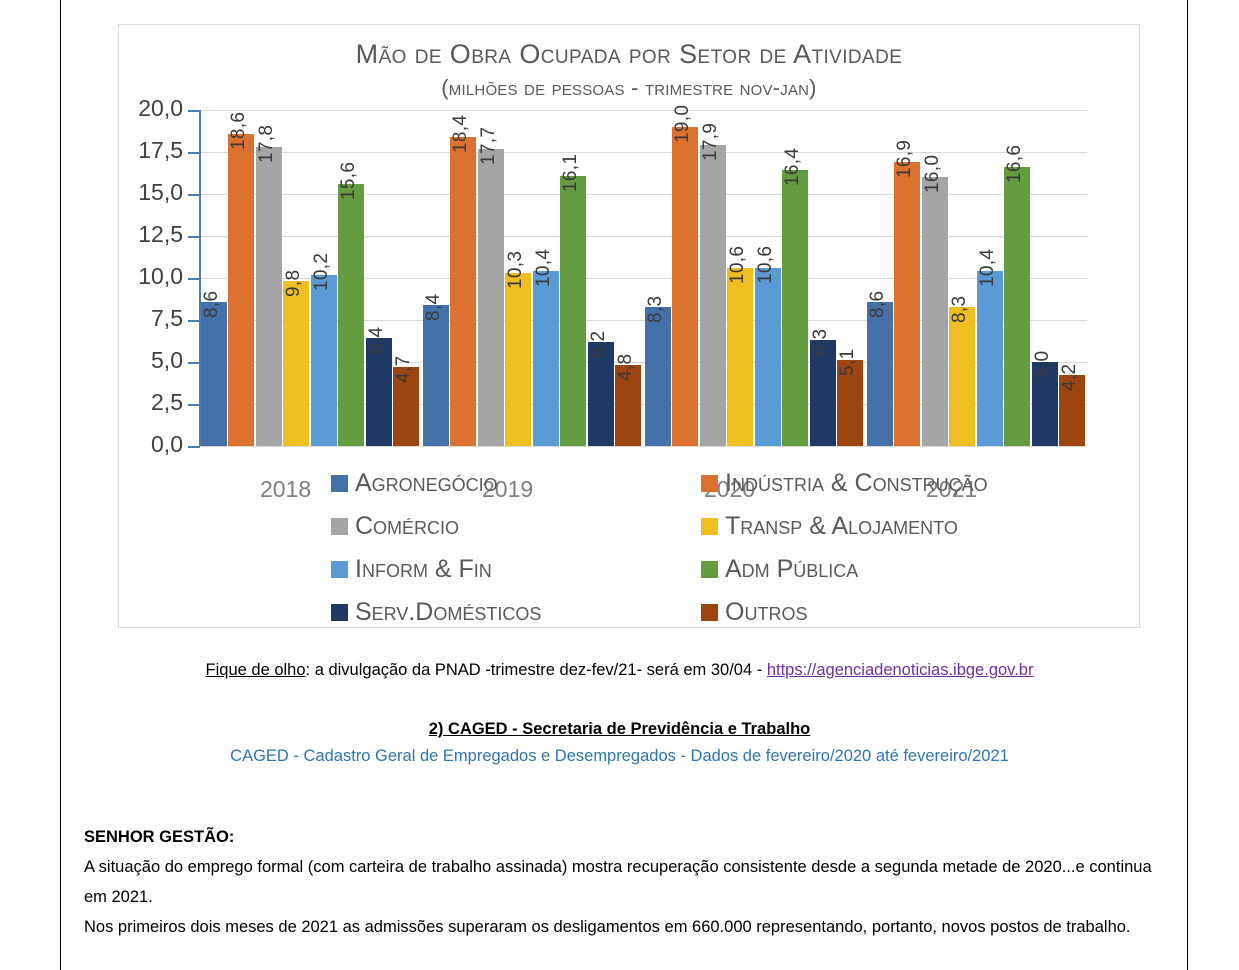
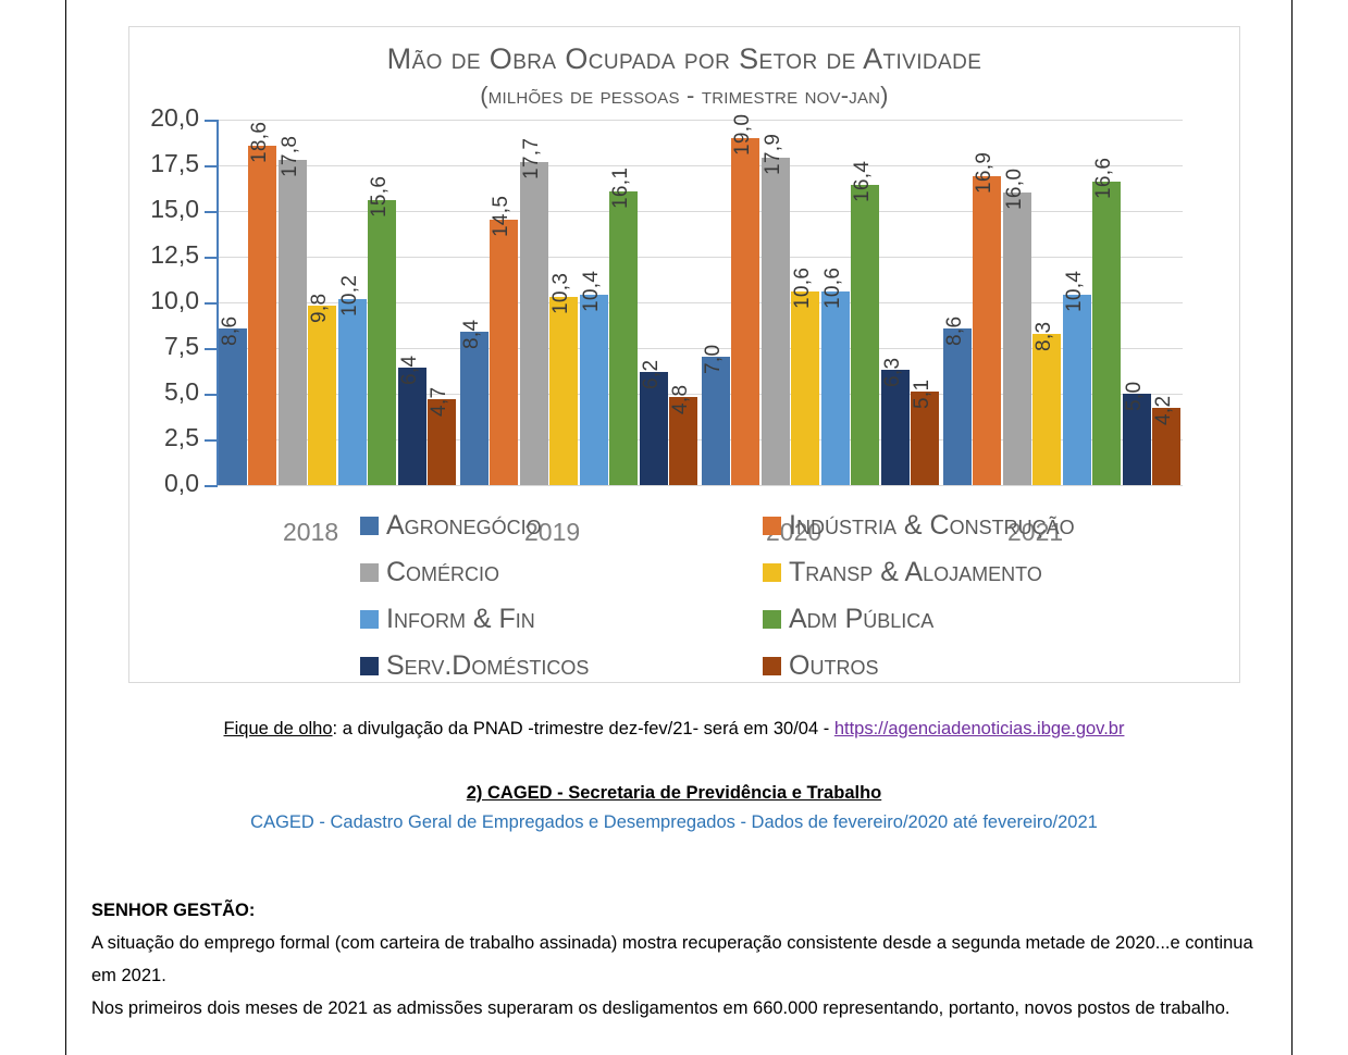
Indústria & Construção/2019: 18,4 -> 14,5
Agronegócio/2020: 8,3 -> 7,0
